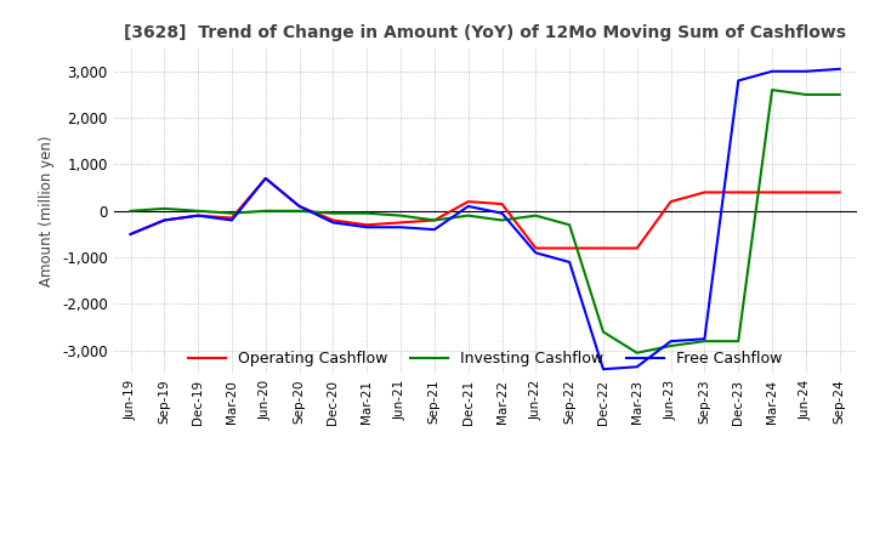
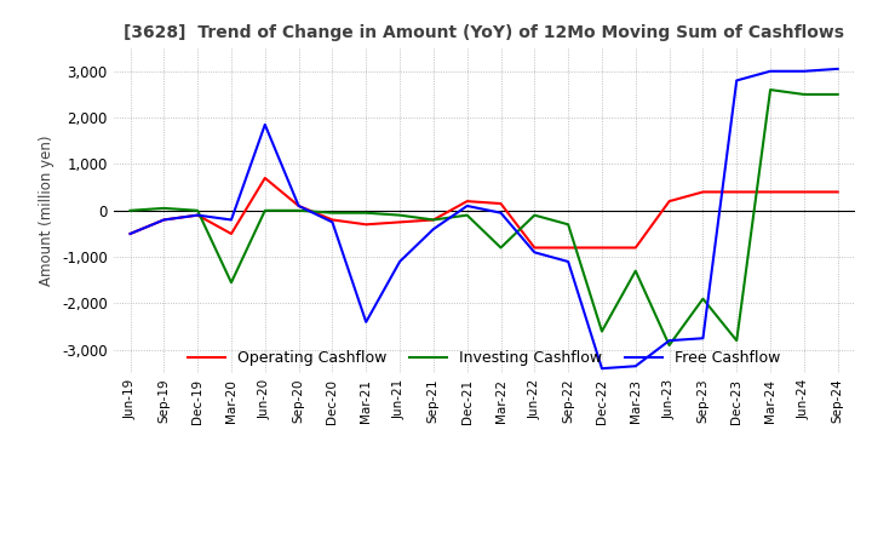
Operating Cashflow/Mar-20: -150 -> -500
Investing Cashflow/Mar-20: -50 -> -1,550
Free Cashflow/Jun-20: 700 -> 1,850
Free Cashflow/Mar-21: -350 -> -2,400
Free Cashflow/Jun-21: -350 -> -1,100
Investing Cashflow/Mar-22: -200 -> -800
Investing Cashflow/Mar-23: -3,050 -> -1,300
Investing Cashflow/Sep-23: -2,800 -> -1,900
